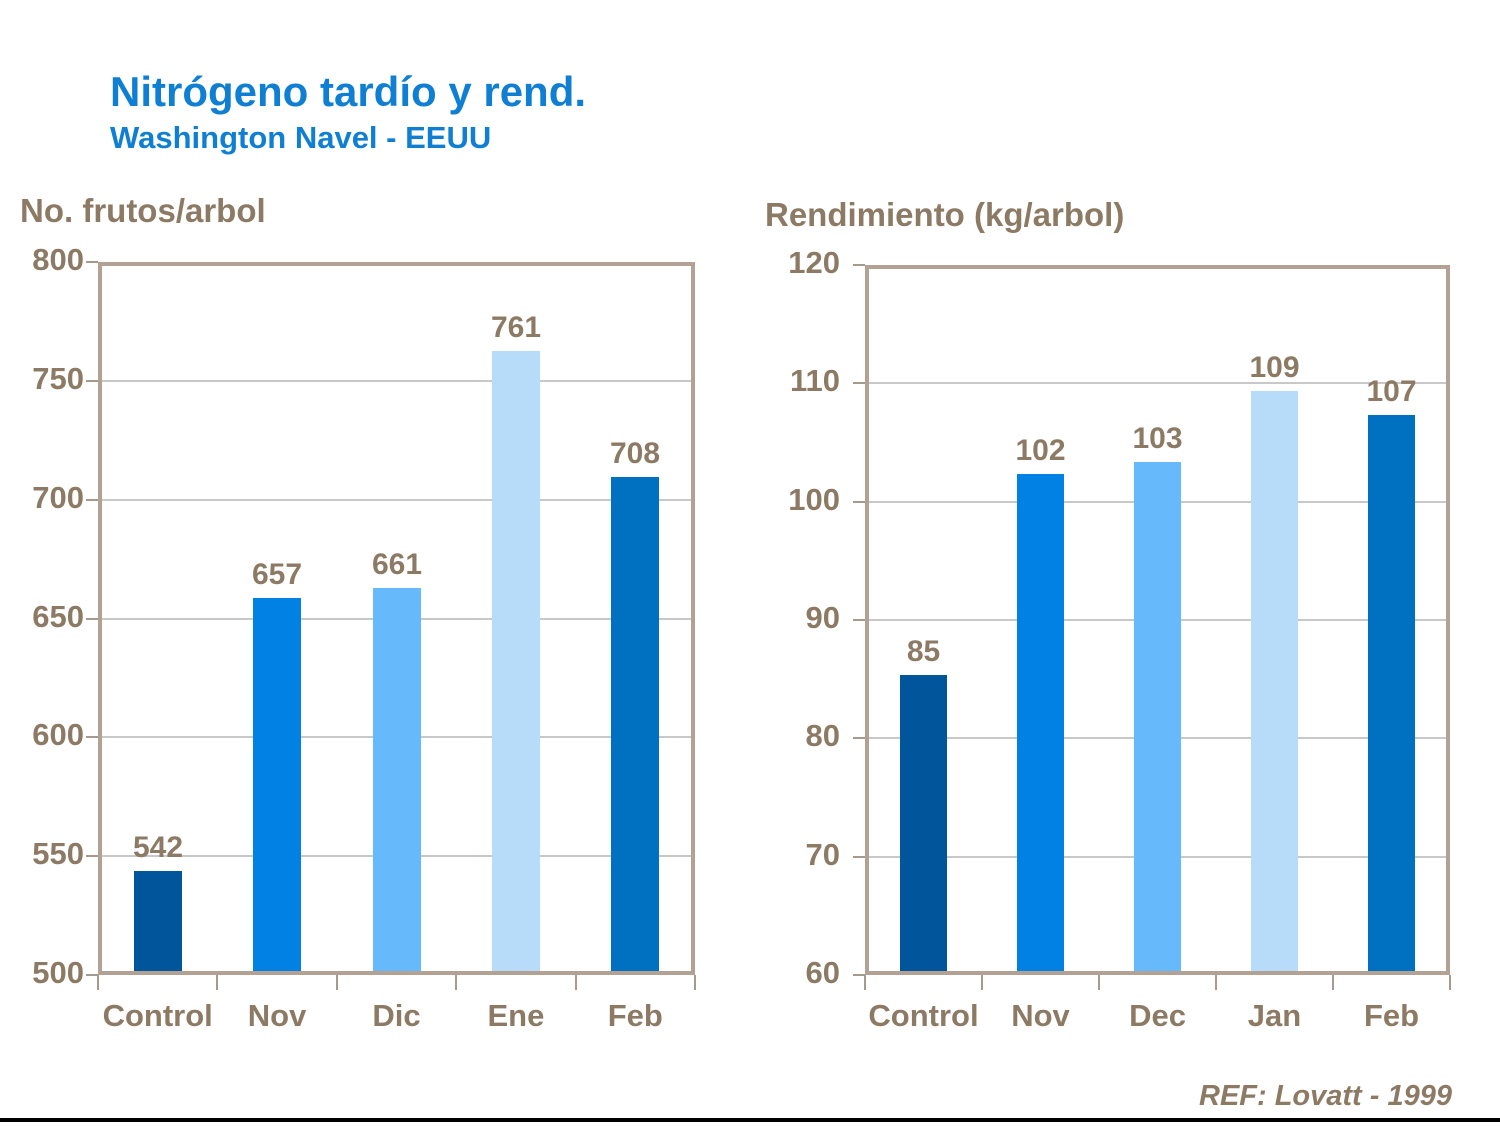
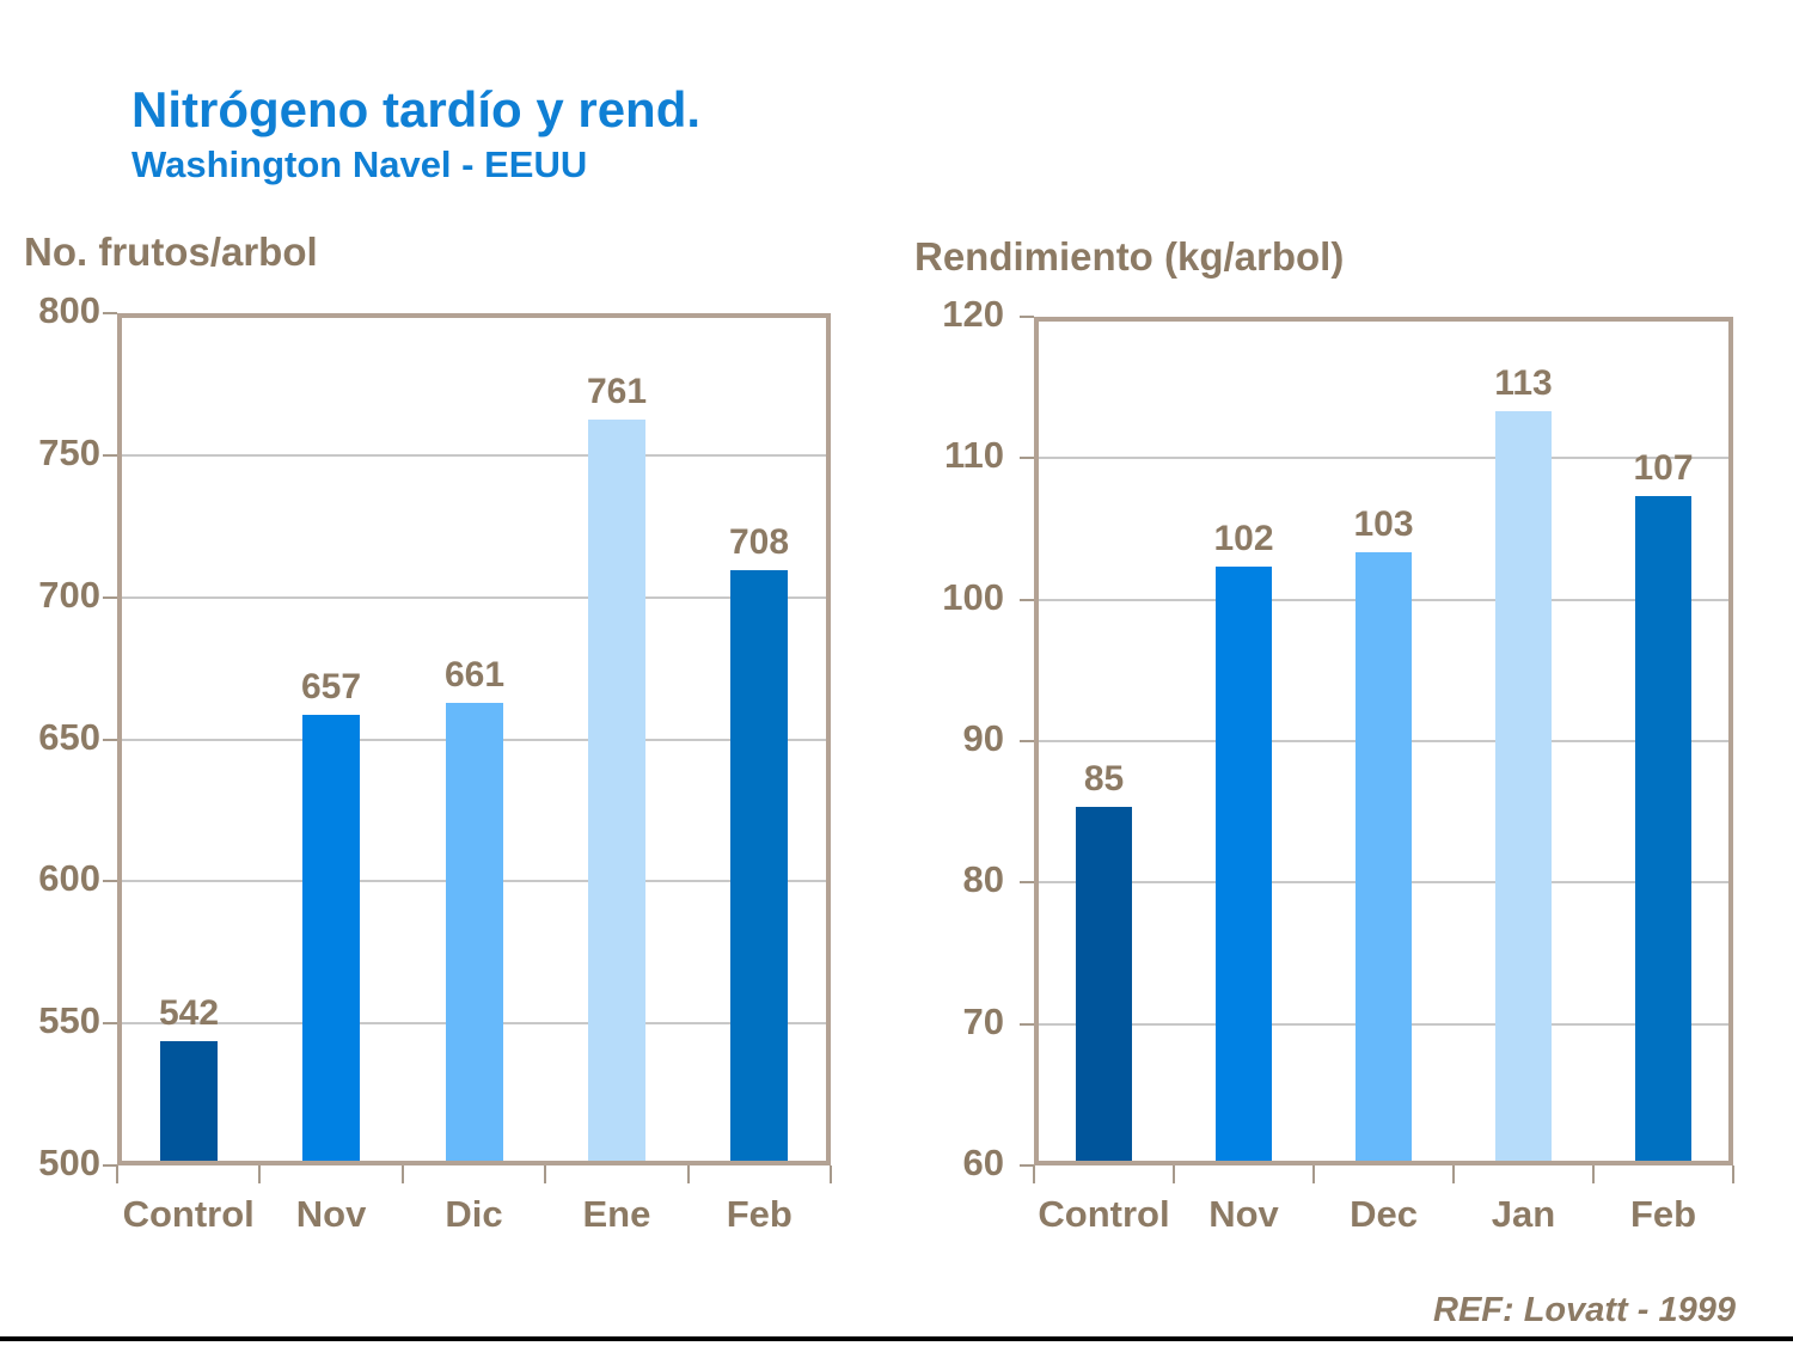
Rendimiento (kg/arbol)/Jan: 109 -> 113
